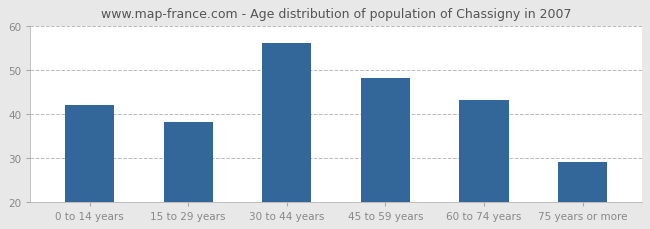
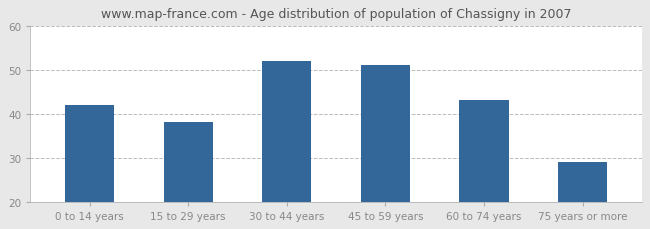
30 to 44 years: 56 -> 52
45 to 59 years: 48 -> 51
